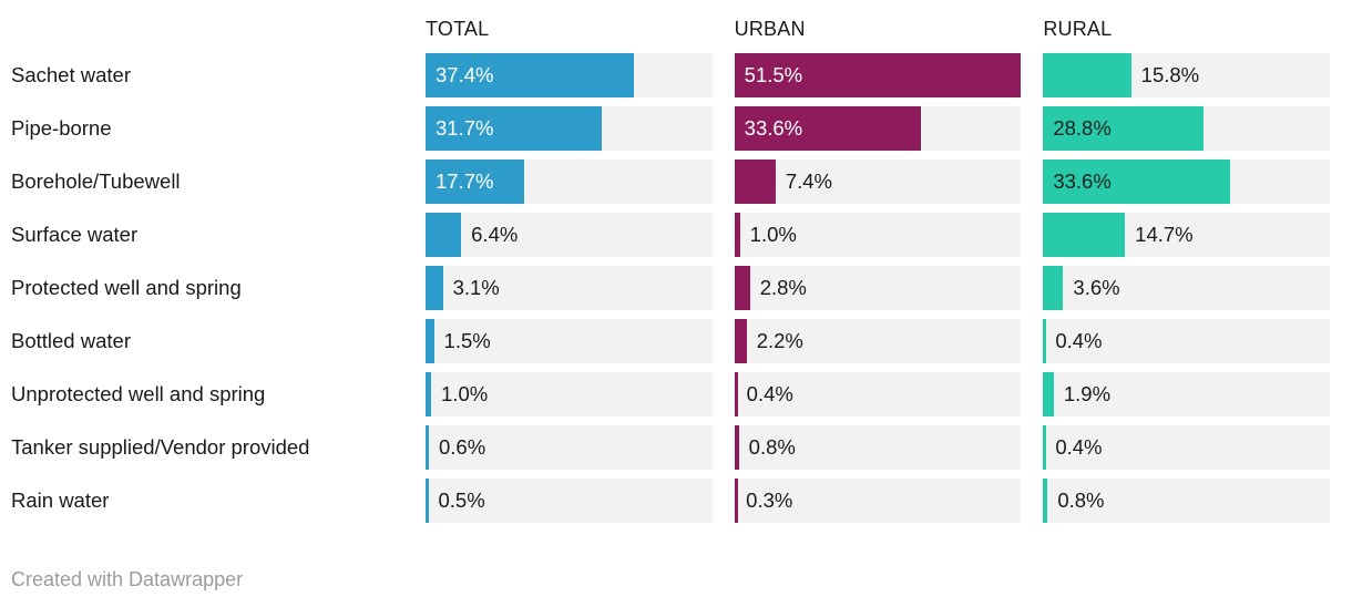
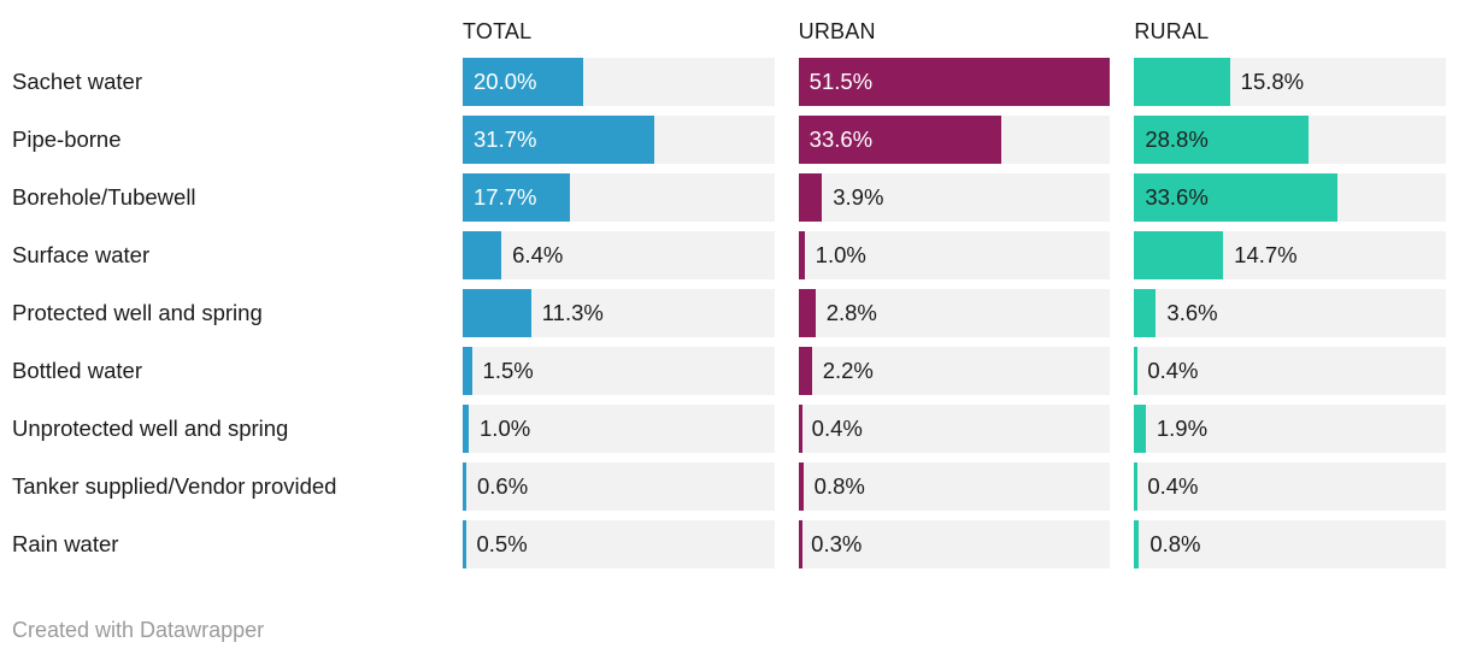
TOTAL/Sachet water: 37.4% -> 20.0%
URBAN/Borehole/Tubewell: 7.4% -> 3.9%
TOTAL/Protected well and spring: 3.1% -> 11.3%
